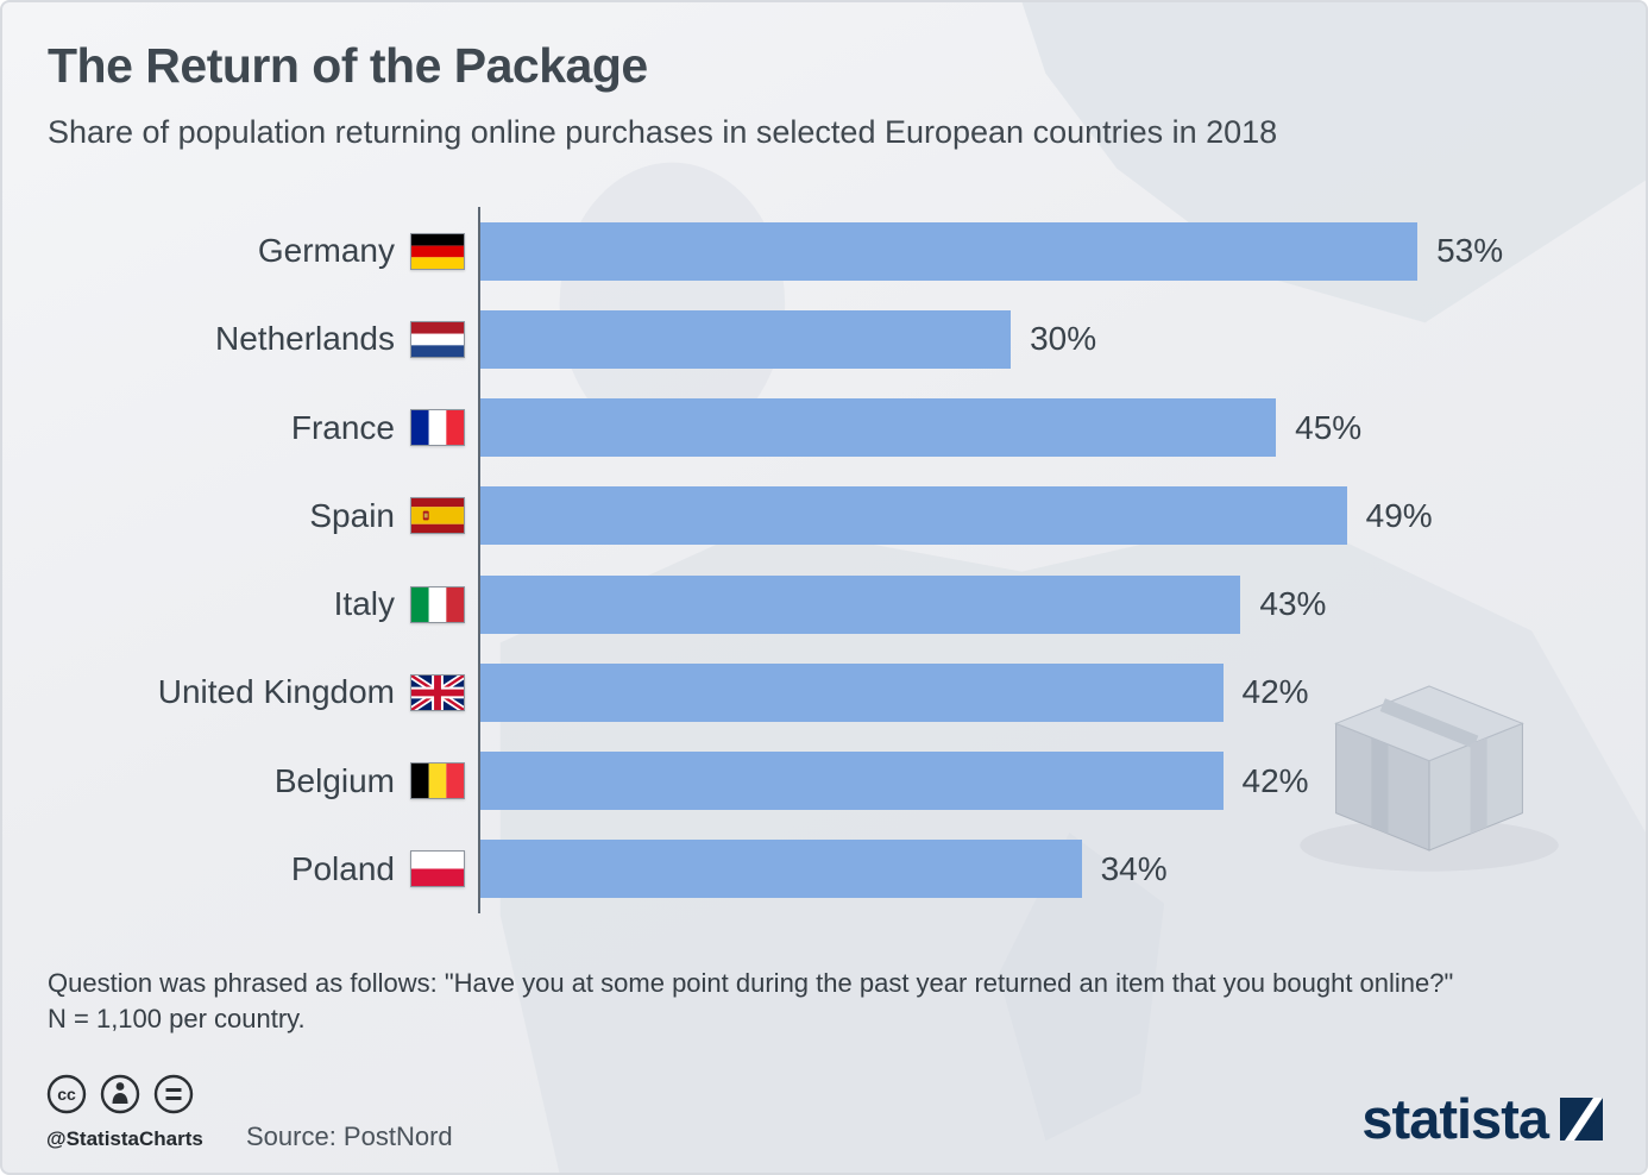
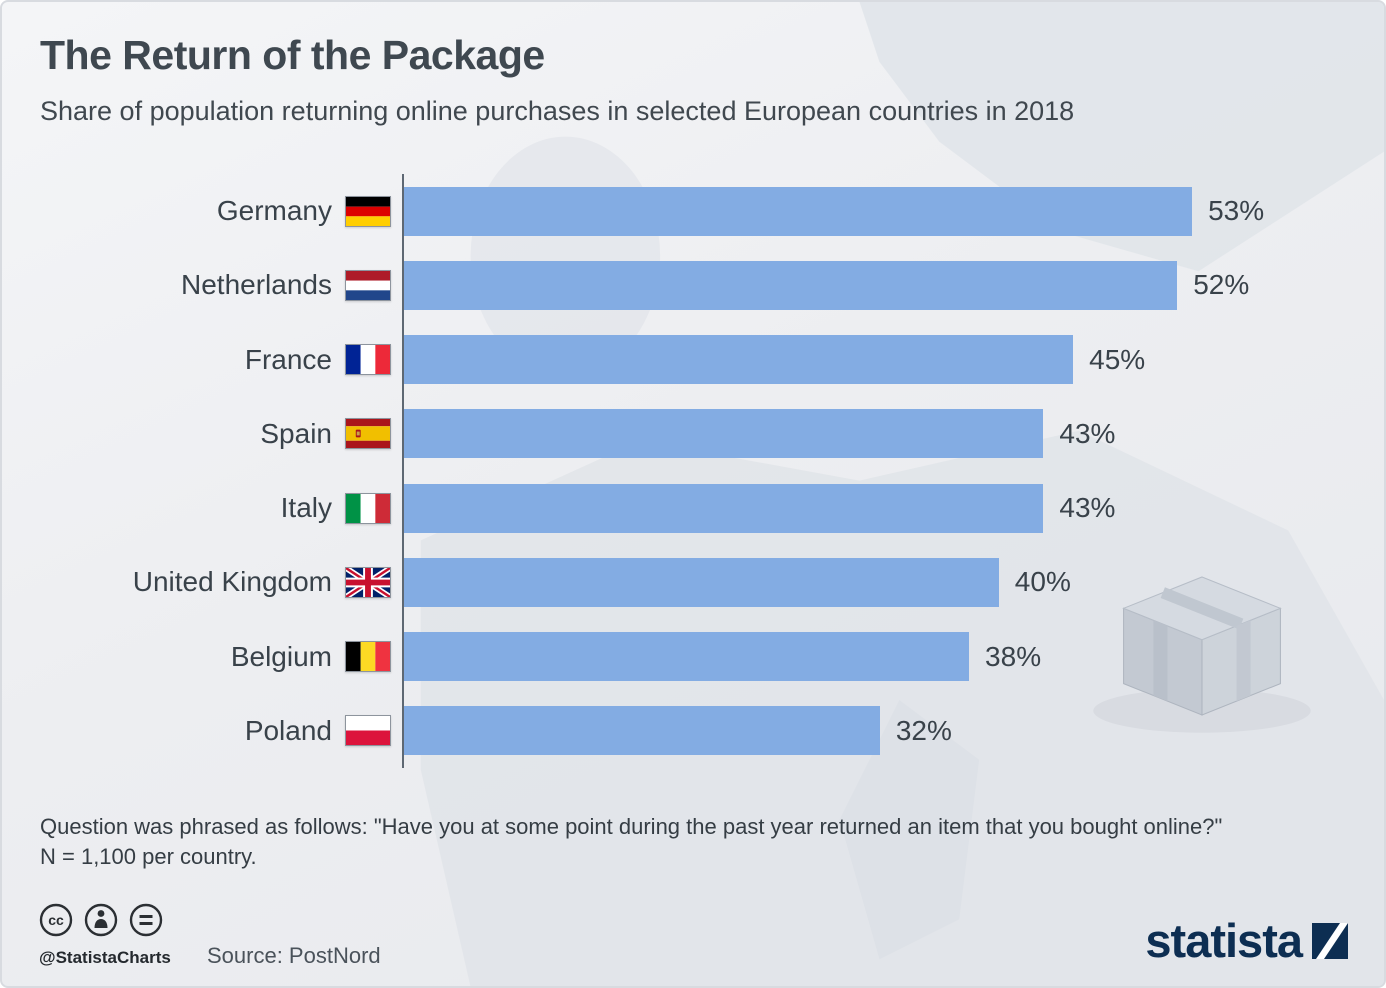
Netherlands: 30% -> 52%
Spain: 49% -> 43%
United Kingdom: 42% -> 40%
Belgium: 42% -> 38%
Poland: 34% -> 32%
